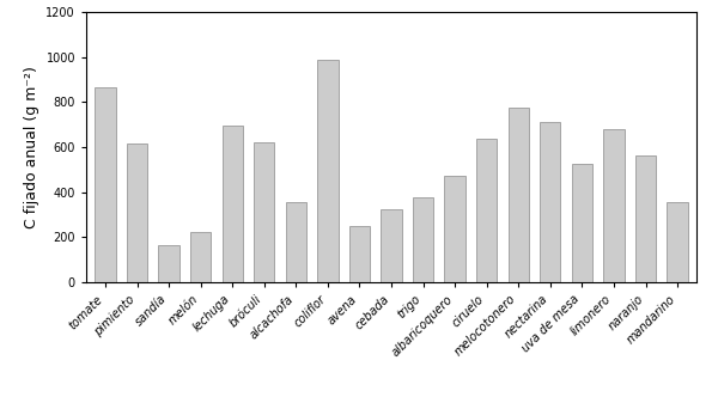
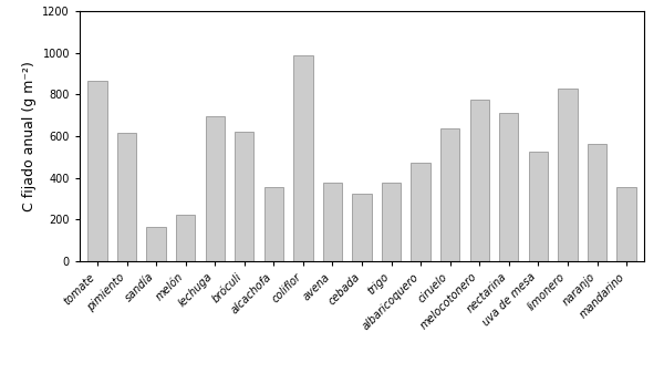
avena: 250 -> 380
limonero: 680 -> 830
